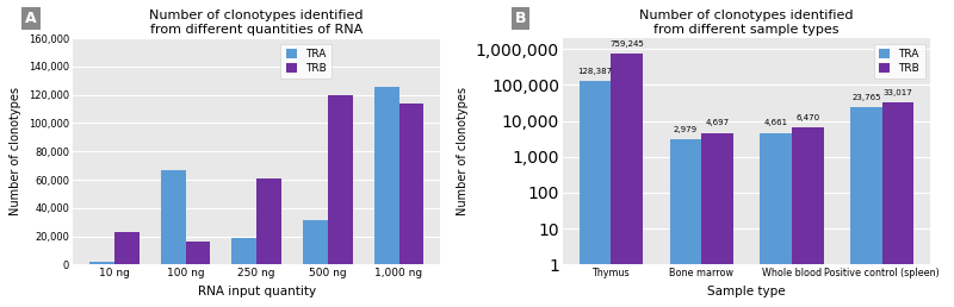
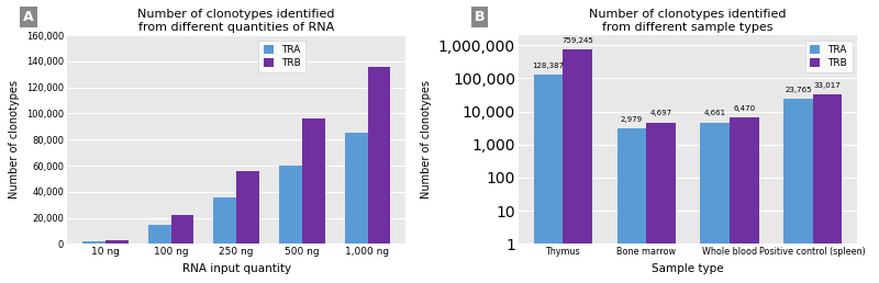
TRB/10 ng: 23,000 -> 3,000
TRA/100 ng: 67,000 -> 15,000
TRB/100 ng: 16,000 -> 22,000
TRA/250 ng: 19,000 -> 36,000
TRB/250 ng: 61,000 -> 56,000
TRA/500 ng: 31,000 -> 60,000
TRB/500 ng: 120,000 -> 96,000
TRA/1,000 ng: 126,000 -> 85,000
TRB/1,000 ng: 114,000 -> 136,000
